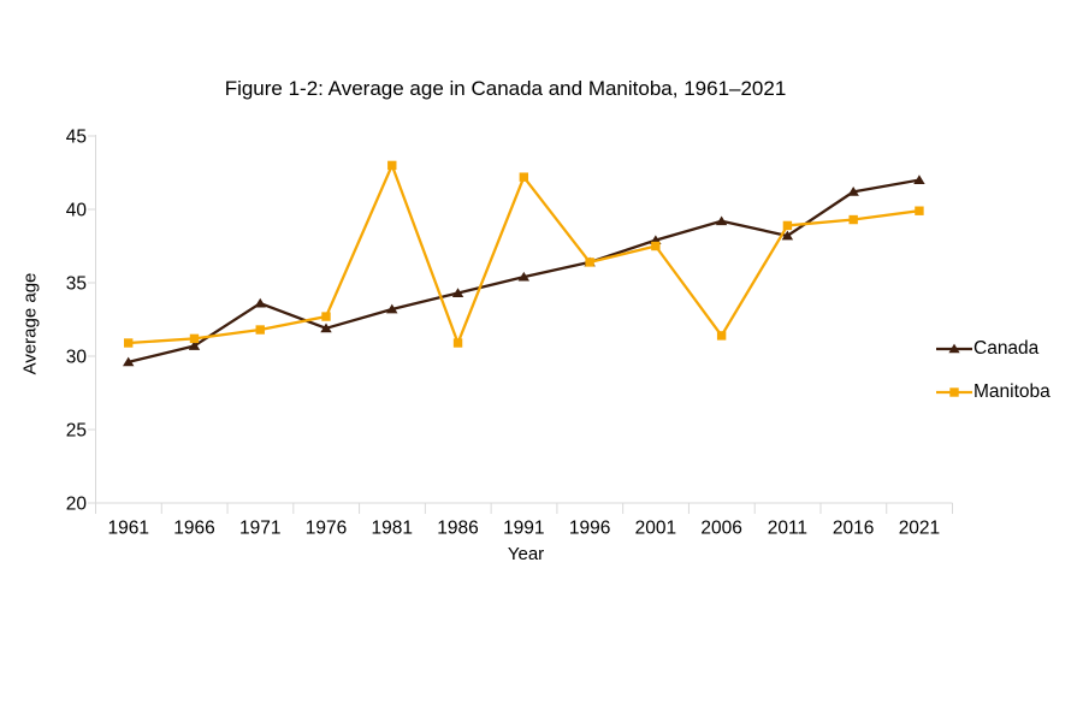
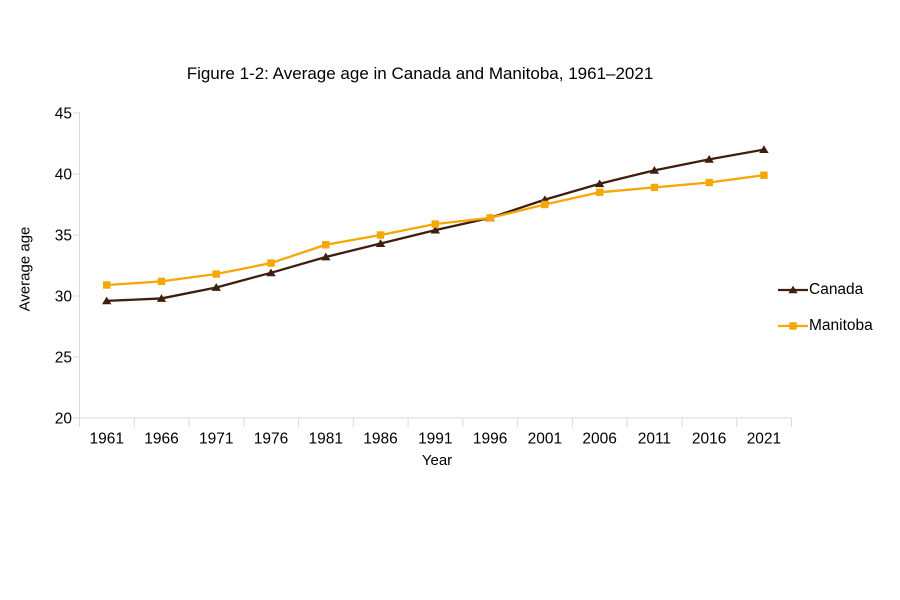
Canada/1966: 30.7 -> 29.8
Canada/1971: 33.6 -> 30.7
Manitoba/1981: 43.0 -> 34.2
Manitoba/1986: 30.9 -> 35.0
Manitoba/1991: 42.2 -> 35.9
Manitoba/2006: 31.4 -> 38.5
Canada/2011: 38.2 -> 40.3
